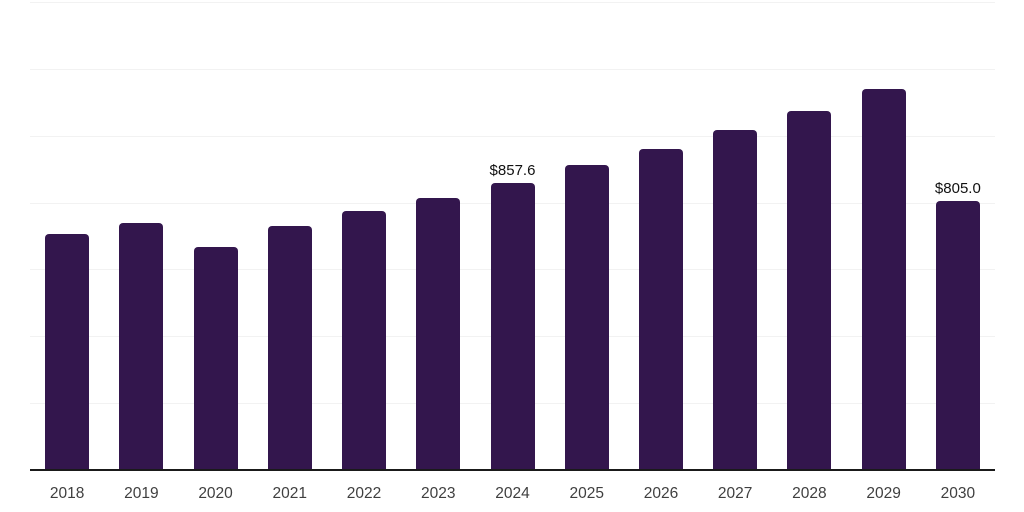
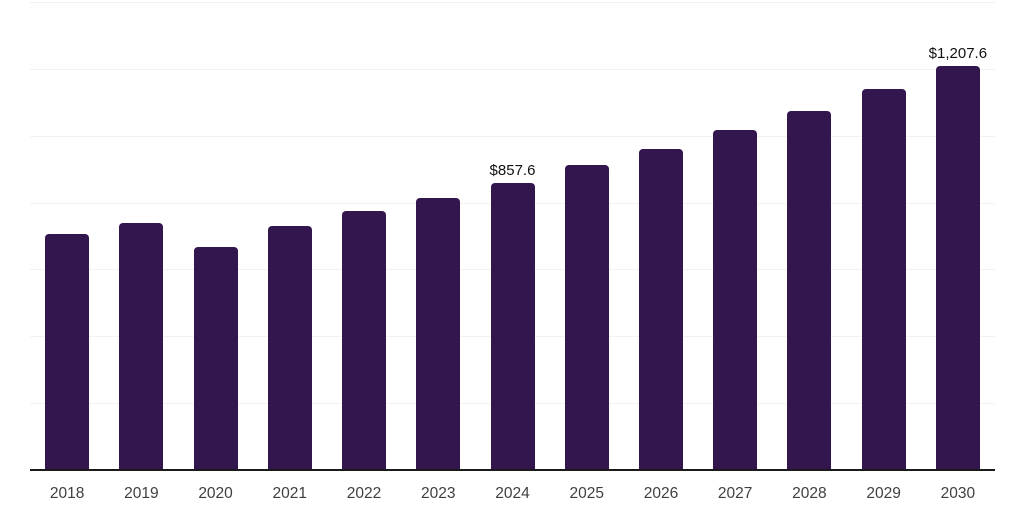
2030: $805.0 -> $1,207.6
